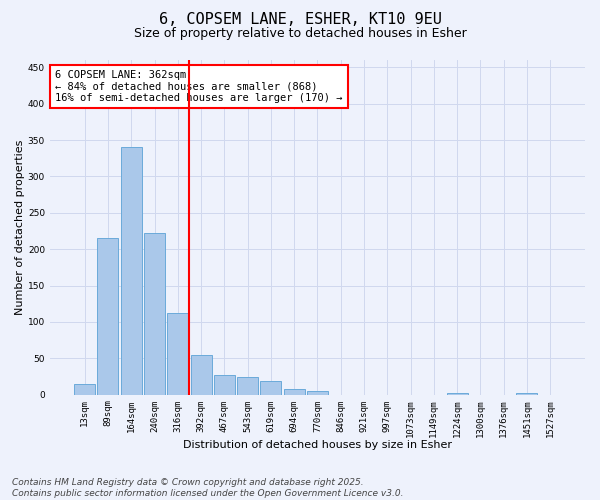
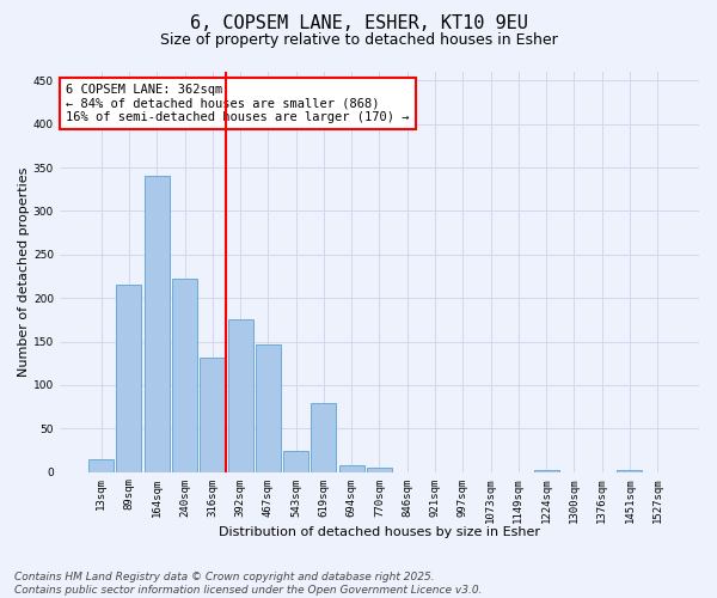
316sqm: 112 -> 132
392sqm: 55 -> 176
467sqm: 27 -> 146
619sqm: 19 -> 80
